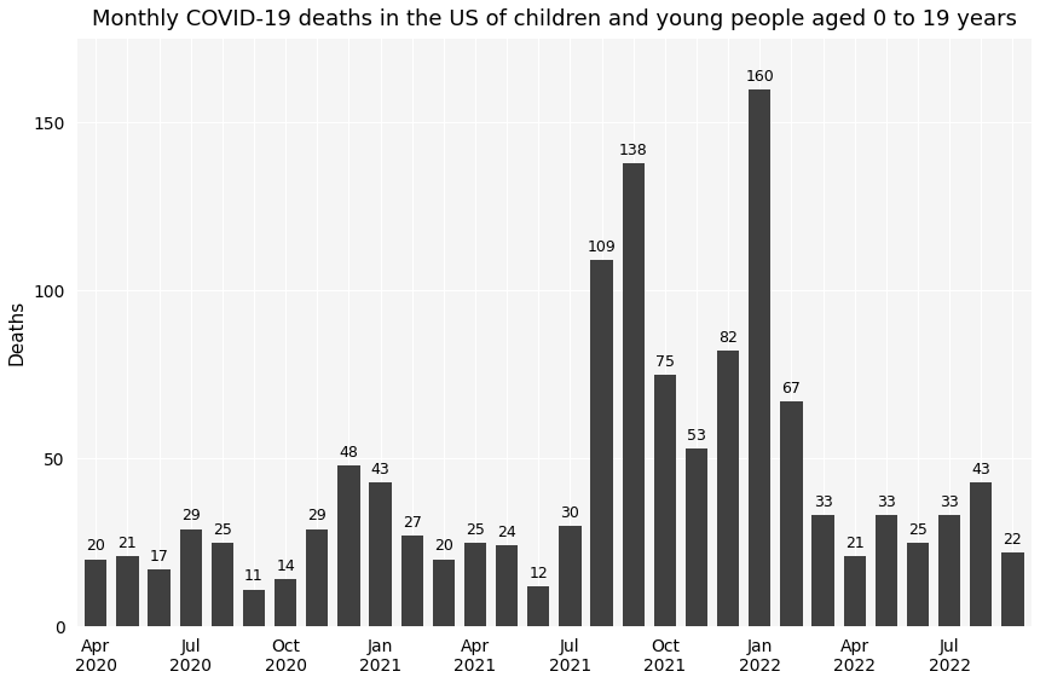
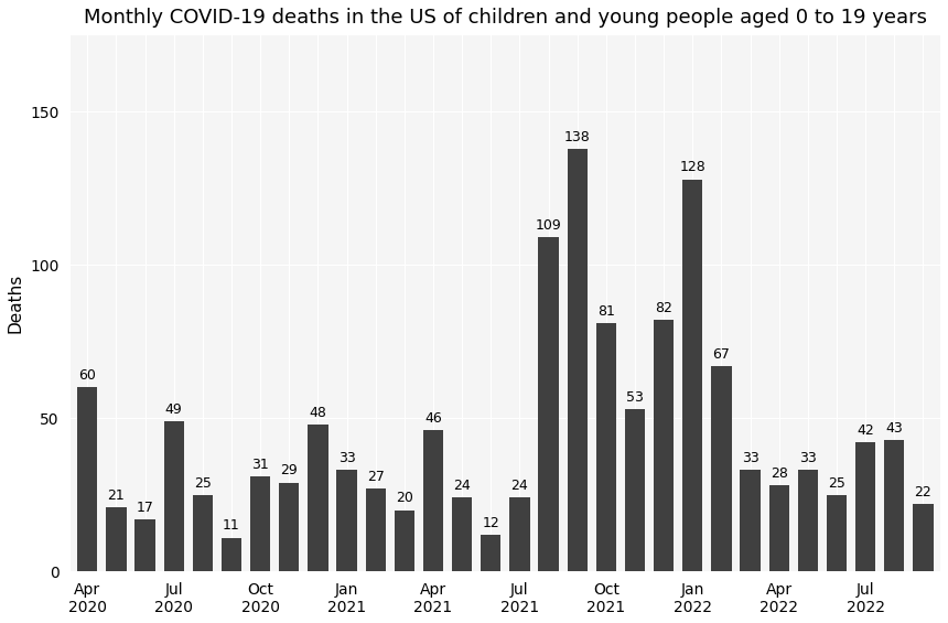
Apr 2020: 20 -> 60
Jul 2020: 29 -> 49
Oct 2020: 14 -> 31
Jan 2021: 43 -> 33
Apr 2021: 25 -> 46
Jul 2021: 30 -> 24
Oct 2021: 75 -> 81
Jan 2022: 160 -> 128
Apr 2022: 21 -> 28
Jul 2022: 33 -> 42
